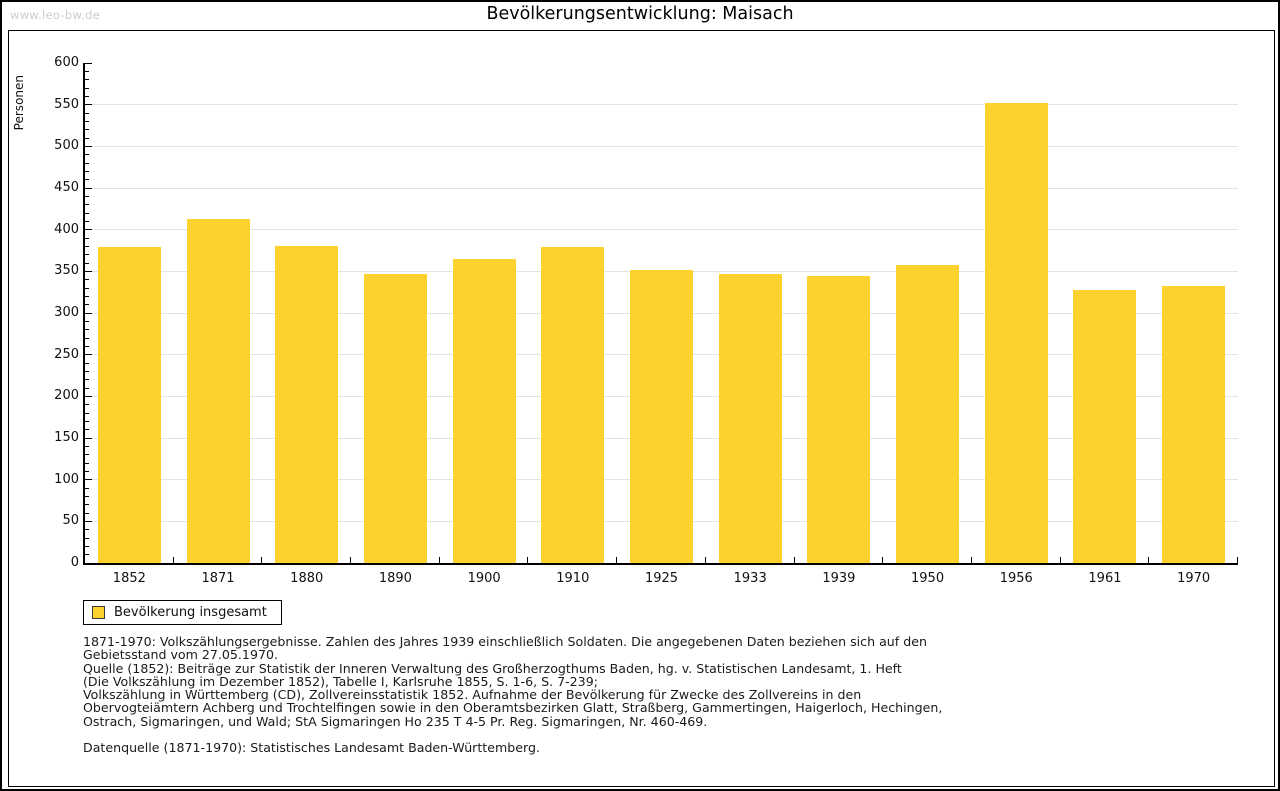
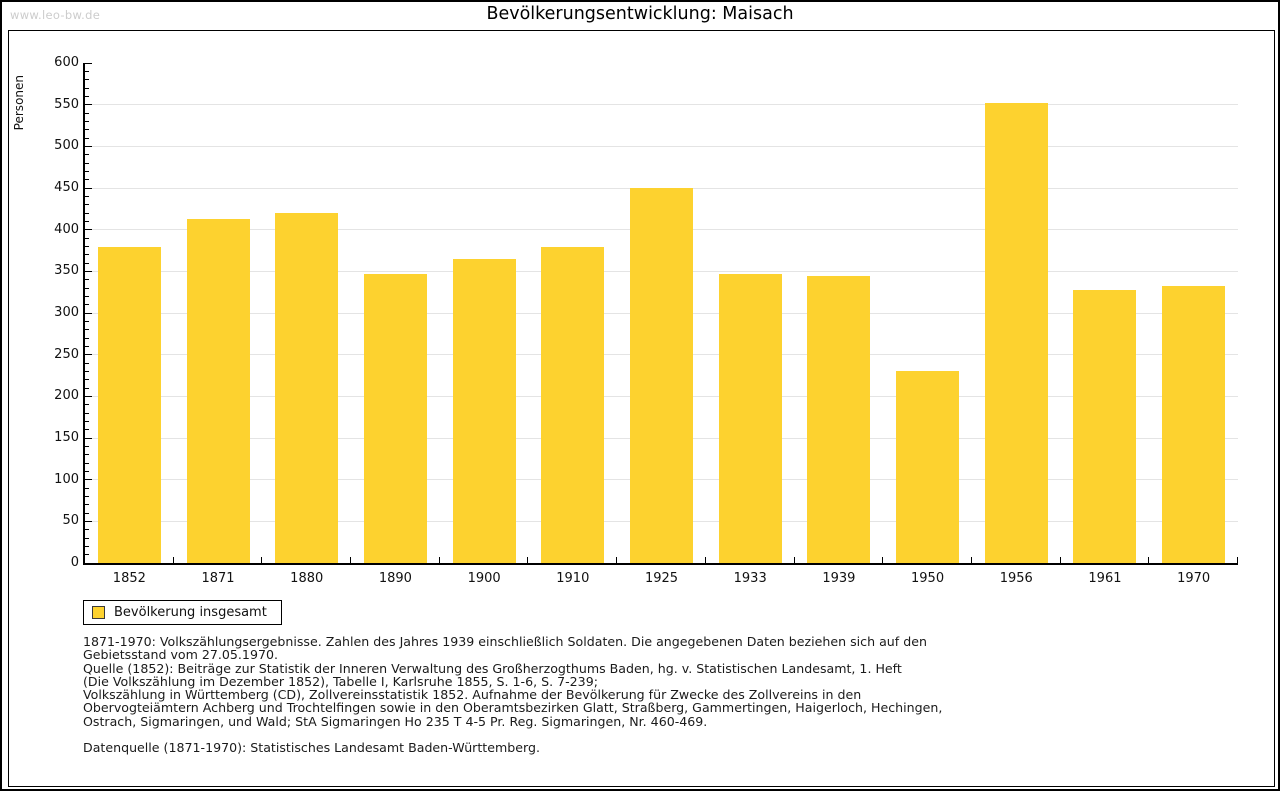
1880: 380 -> 420
1925: 350 -> 450
1950: 360 -> 230
